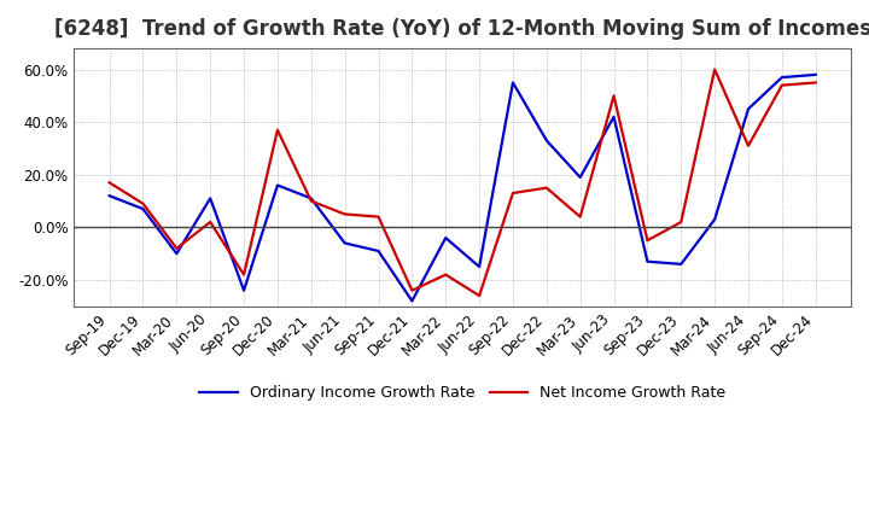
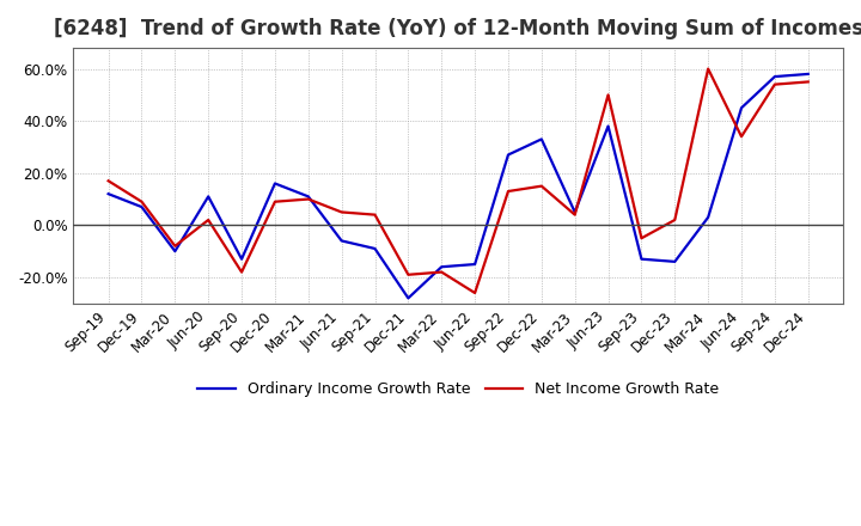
Ordinary Income Growth Rate/Sep-20: -24% -> -13%
Net Income Growth Rate/Dec-20: 37% -> 9%
Net Income Growth Rate/Dec-21: -24% -> -19%
Ordinary Income Growth Rate/Mar-22: -4% -> -16%
Ordinary Income Growth Rate/Sep-22: 55% -> 27%
Ordinary Income Growth Rate/Mar-23: 19% -> 5%
Ordinary Income Growth Rate/Jun-23: 42% -> 38%
Net Income Growth Rate/Jun-24: 31% -> 34%
